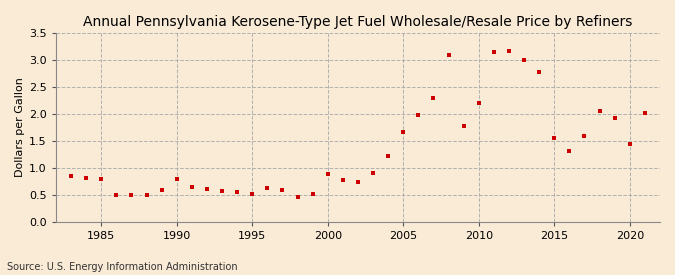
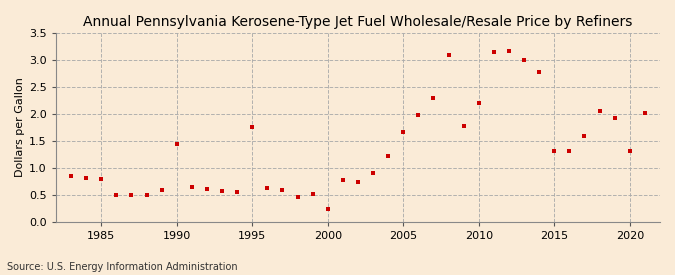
1990: 0.80 -> 1.44
1995: 0.52 -> 1.76
2000: 0.88 -> 0.24
2015: 1.55 -> 1.32
2020: 1.45 -> 1.32
